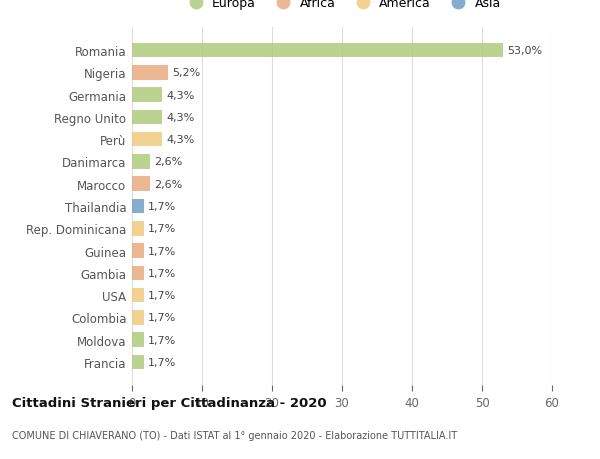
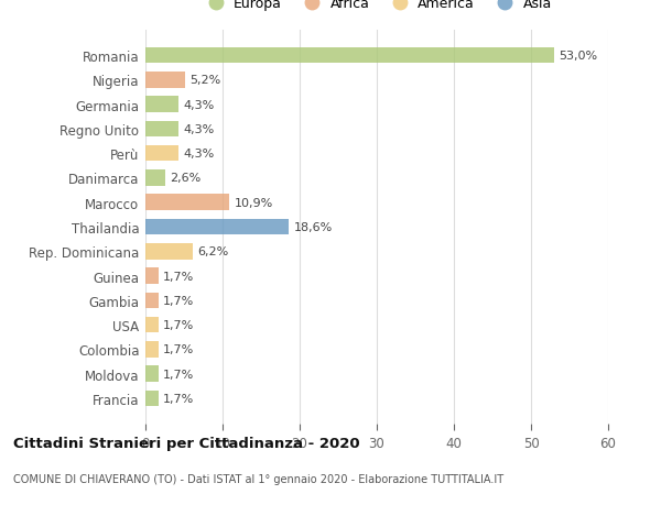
Marocco: 2,6% -> 10,9%
Thailandia: 1,7% -> 18,6%
Rep. Dominicana: 1,7% -> 6,2%
